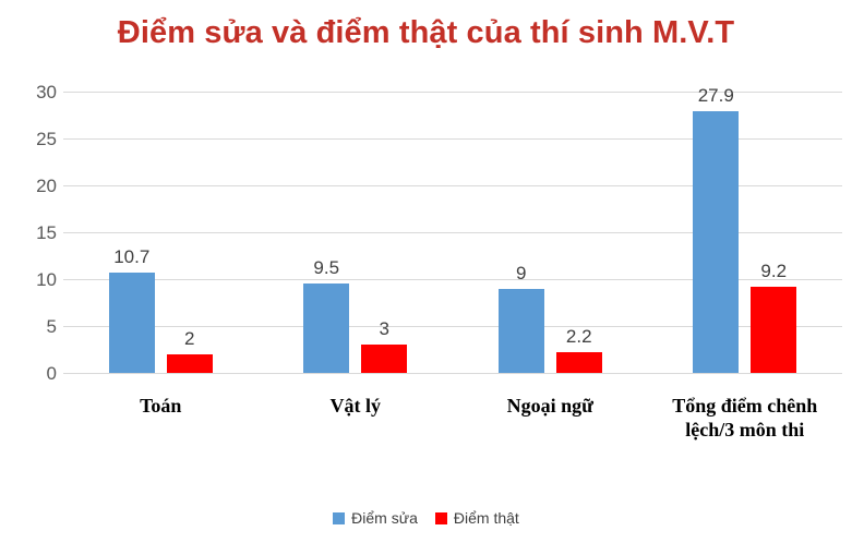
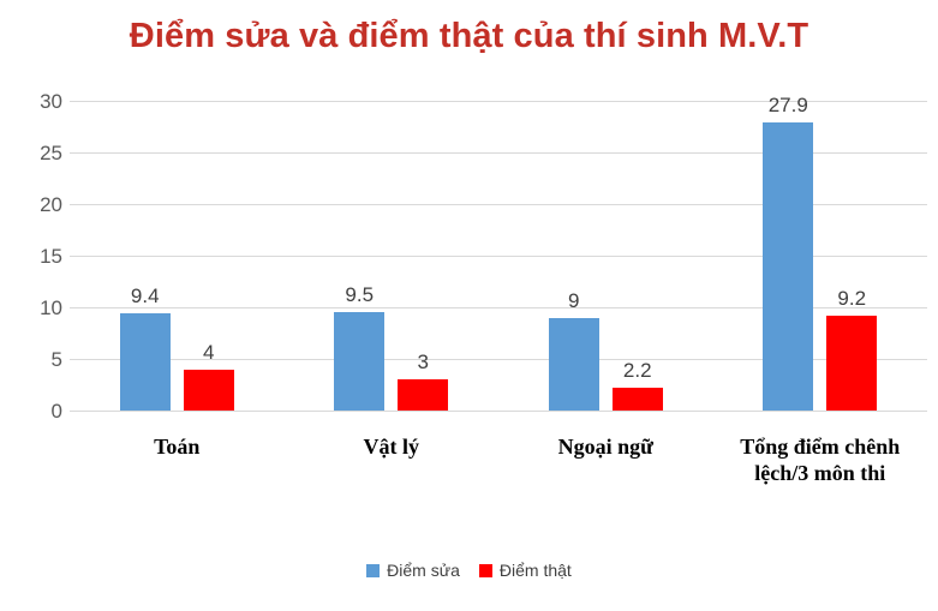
Điểm sửa/Toán: 10.7 -> 9.4
Điểm thật/Toán: 2 -> 4
